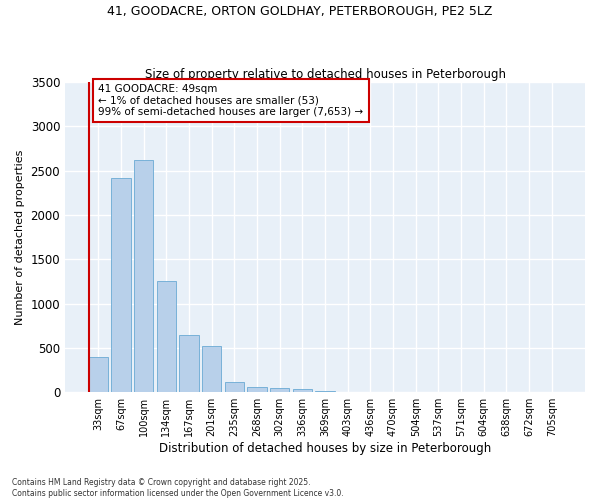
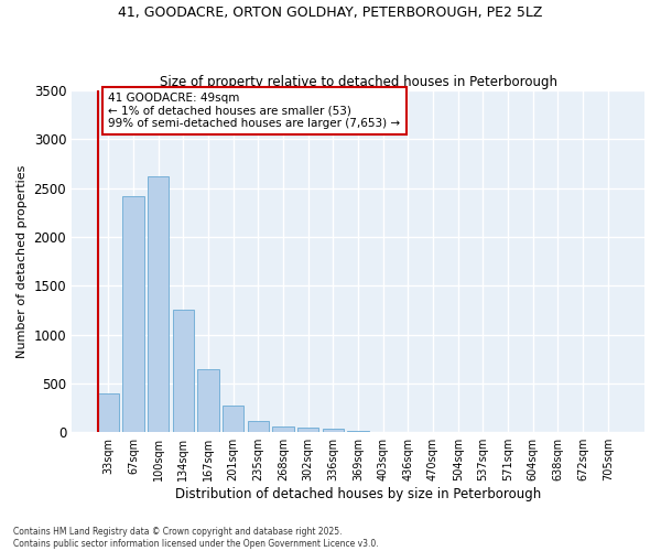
201sqm: 520 -> 270
